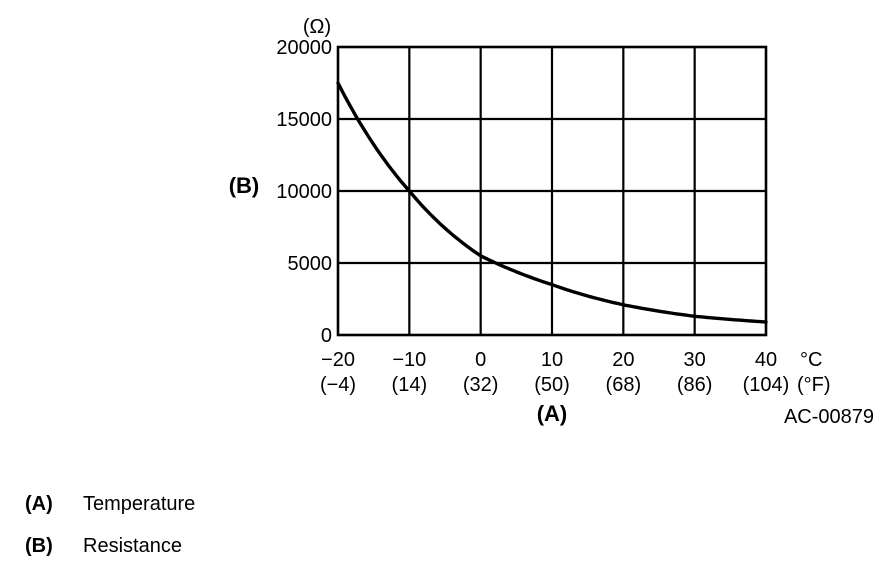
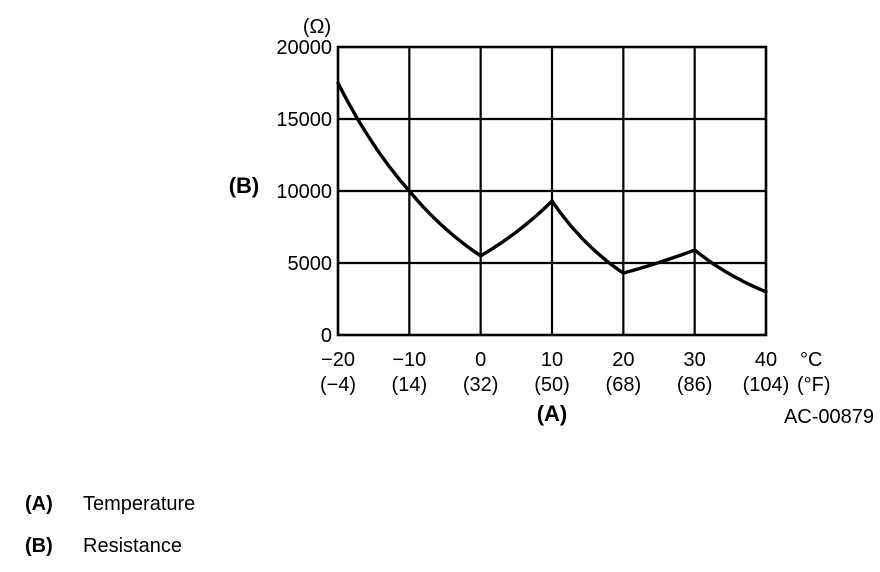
10: 3500 -> 9300
20: 2100 -> 4300
30: 1300 -> 5900
40: 900 -> 3000
